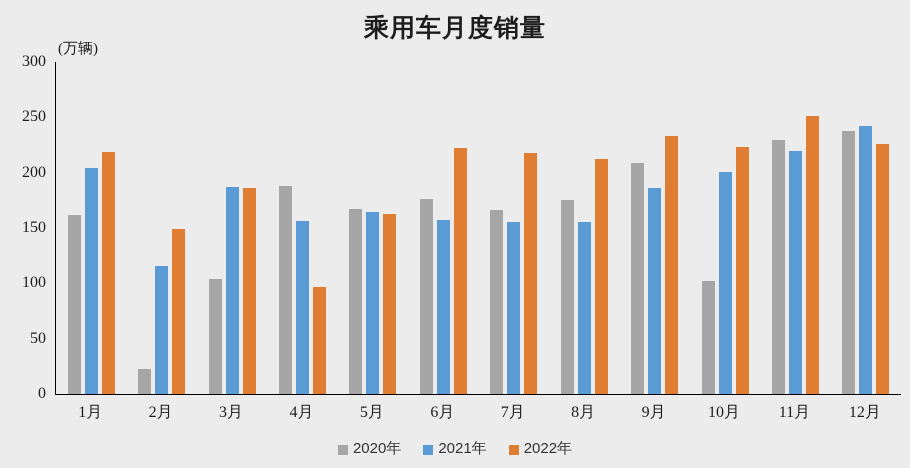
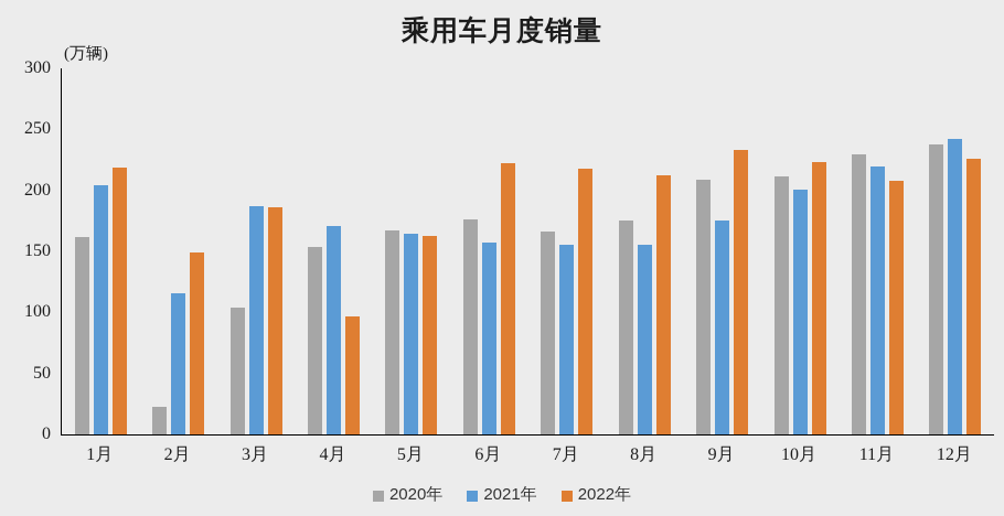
2020年/4月: 188 -> 154
2021年/4月: 156 -> 170
2021年/9月: 186 -> 175
2020年/10月: 102 -> 211
2022年/11月: 251 -> 208
